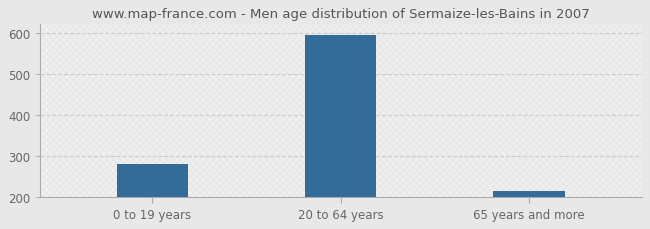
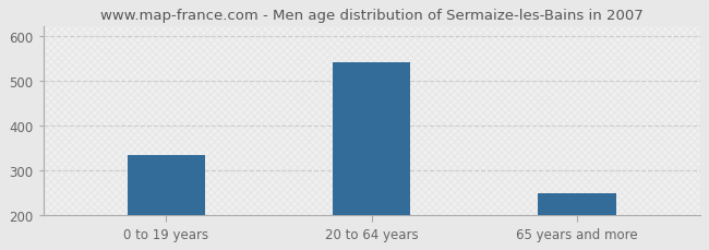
0 to 19 years: 281 -> 335
20 to 64 years: 593 -> 540
65 years and more: 215 -> 250
